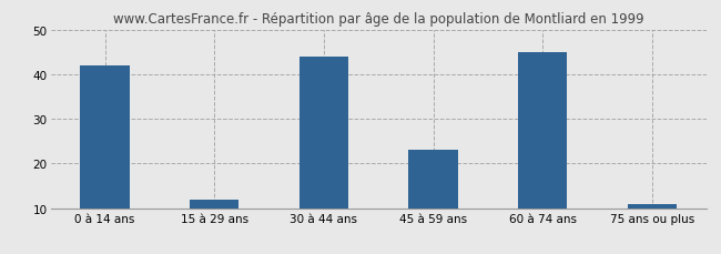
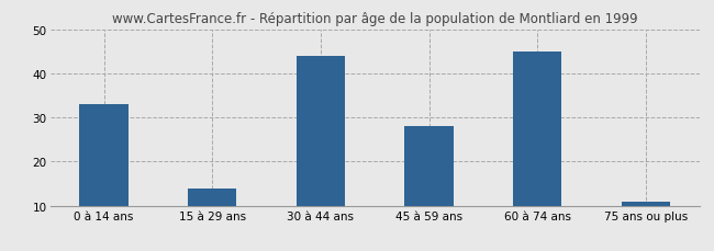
0 à 14 ans: 42 -> 33
15 à 29 ans: 12 -> 14
45 à 59 ans: 23 -> 28
